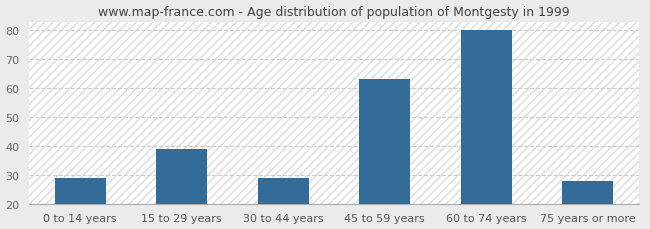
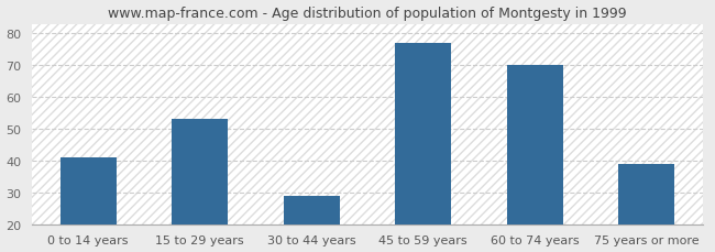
0 to 14 years: 29 -> 41
15 to 29 years: 39 -> 53
45 to 59 years: 63 -> 77
60 to 74 years: 80 -> 70
75 years or more: 28 -> 39
